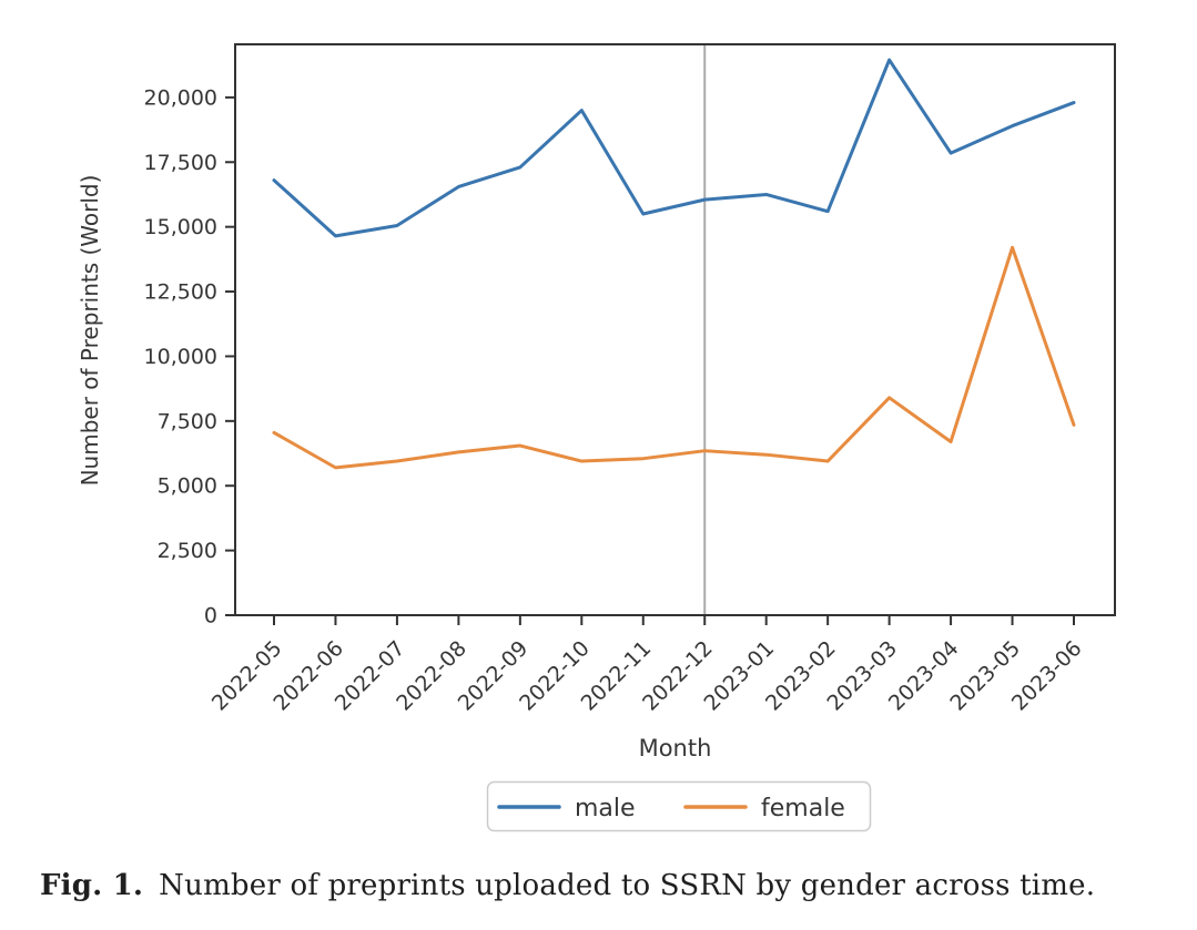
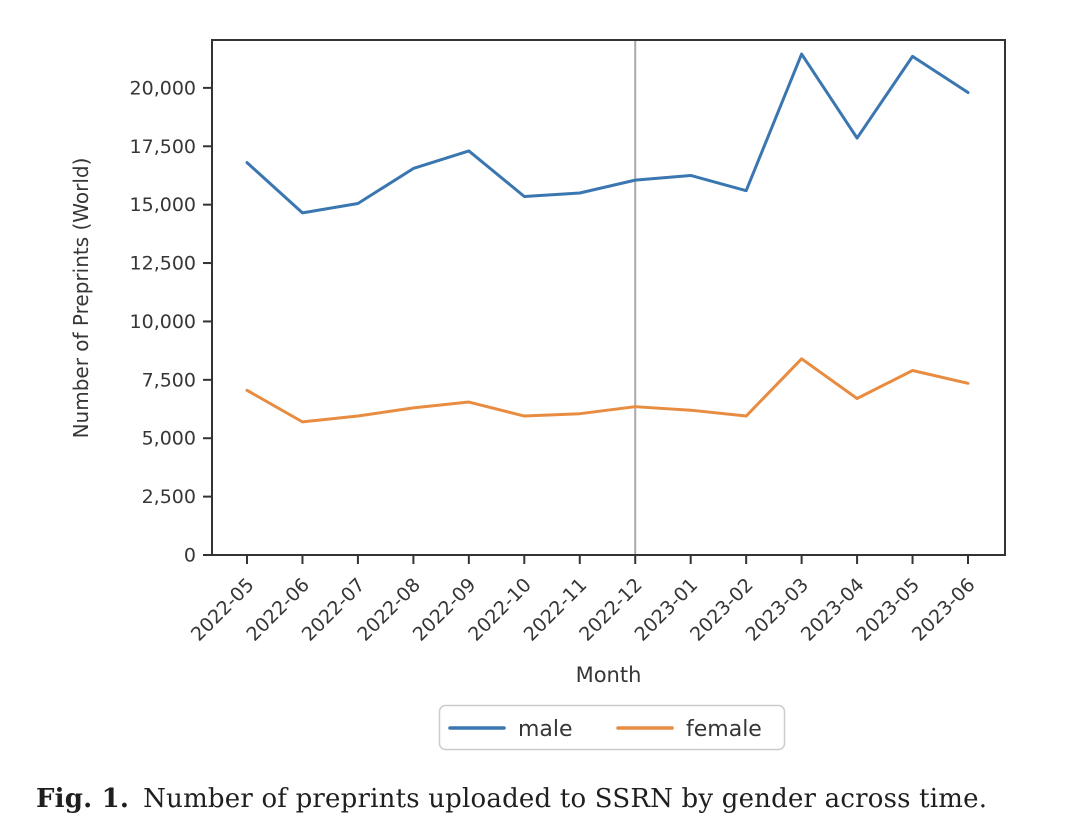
male/2022-10: 19500 -> 15400
male/2023-05: 18900 -> 21400
female/2023-05: 14200 -> 7900
